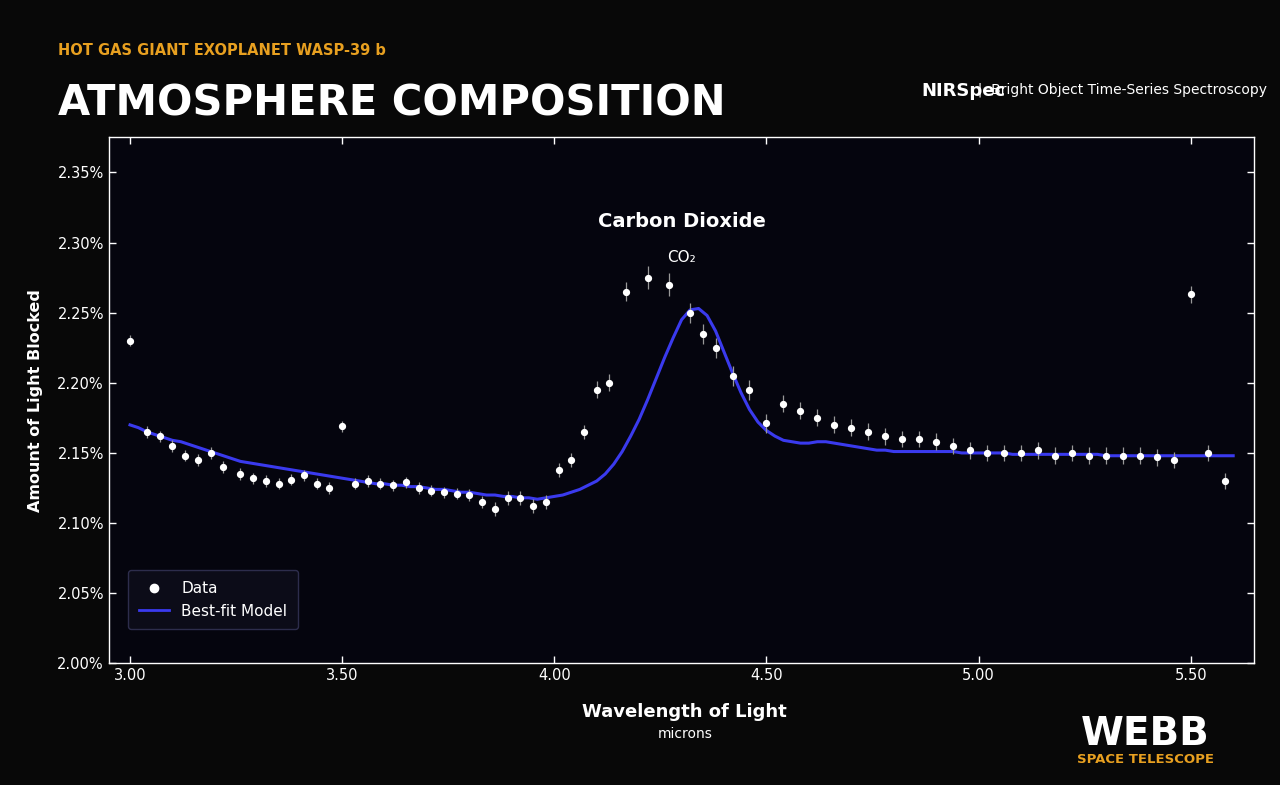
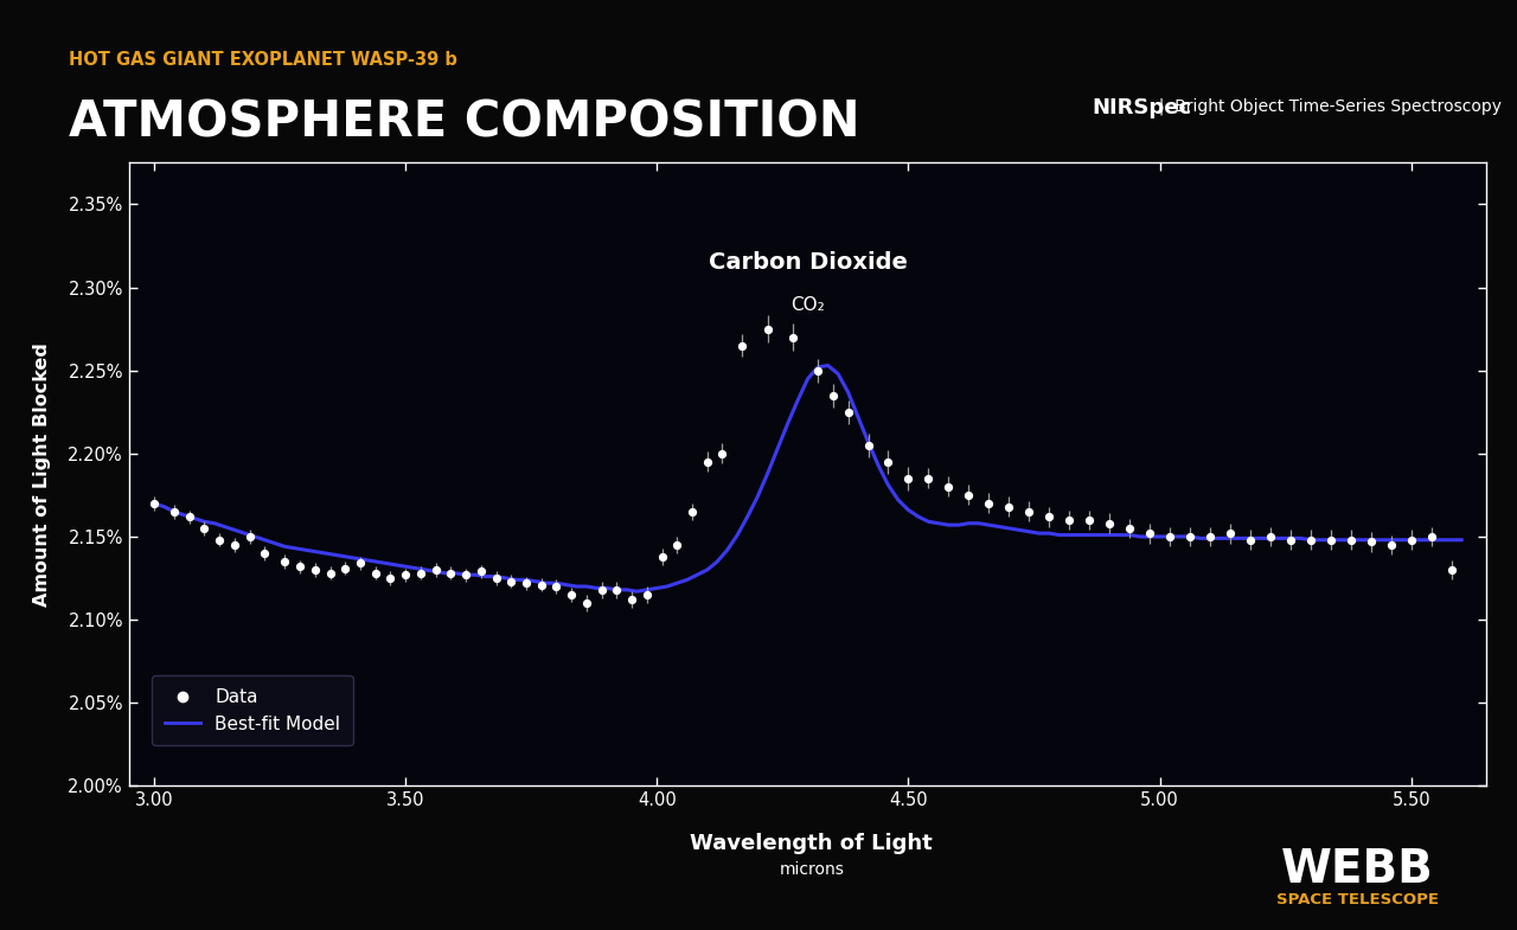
Data/3.00: 2.230% -> 2.170%
Data/3.50: 2.169% -> 2.127%
Data/4.50: 2.171% -> 2.185%
Data/5.50: 2.263% -> 2.148%
